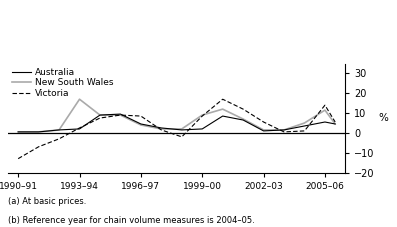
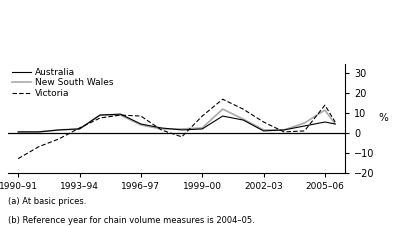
New South Wales/1993–94: 17 -> 2
New South Wales/1999–00: 9 -> 2
